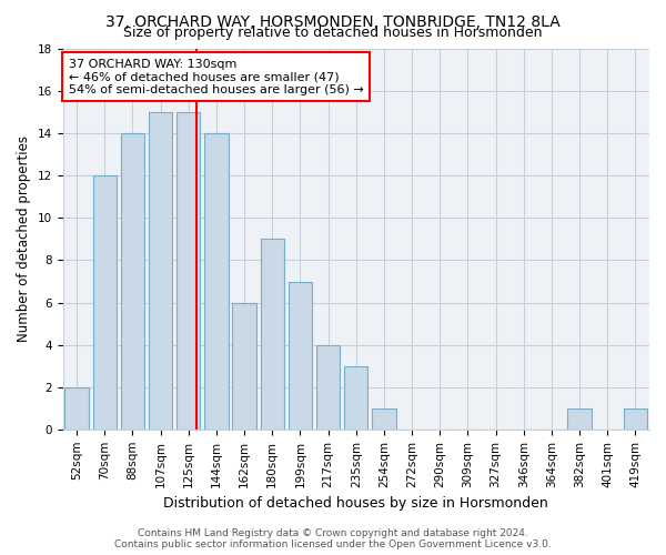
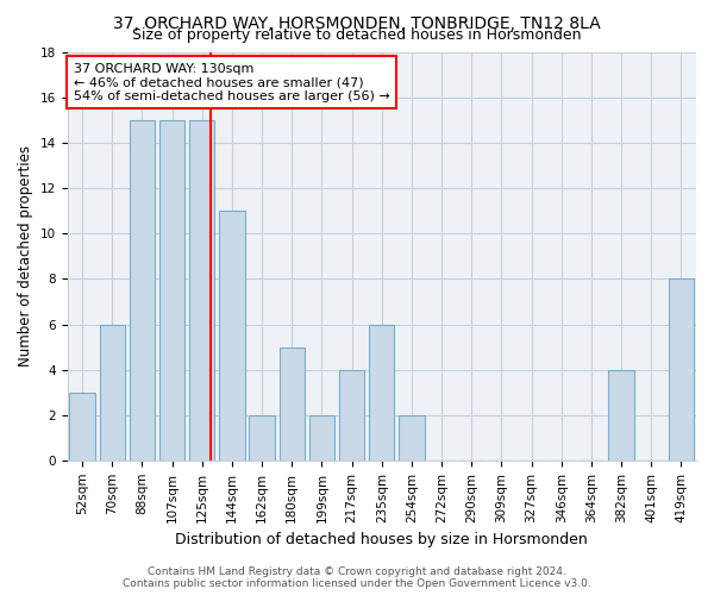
52sqm: 2 -> 3
70sqm: 12 -> 6
88sqm: 14 -> 15
144sqm: 14 -> 11
162sqm: 6 -> 2
180sqm: 9 -> 5
199sqm: 7 -> 2
235sqm: 3 -> 6
254sqm: 1 -> 2
382sqm: 1 -> 4
419sqm: 1 -> 8
